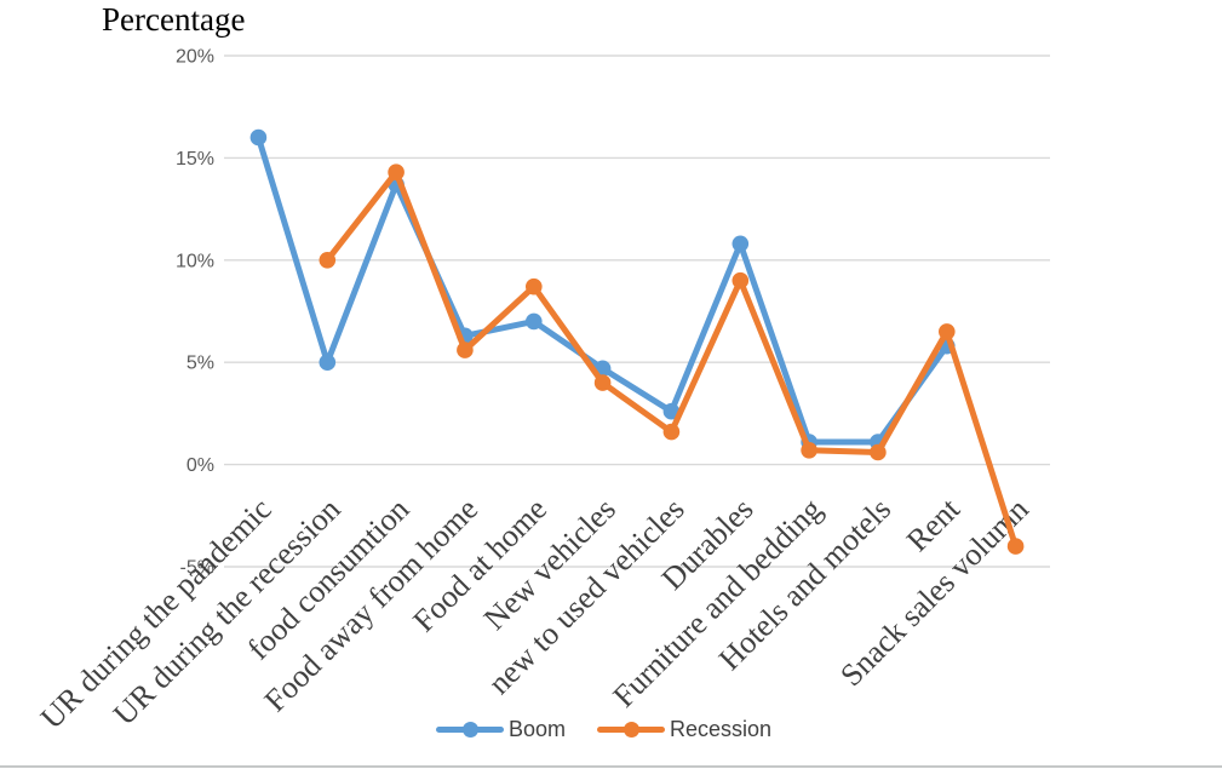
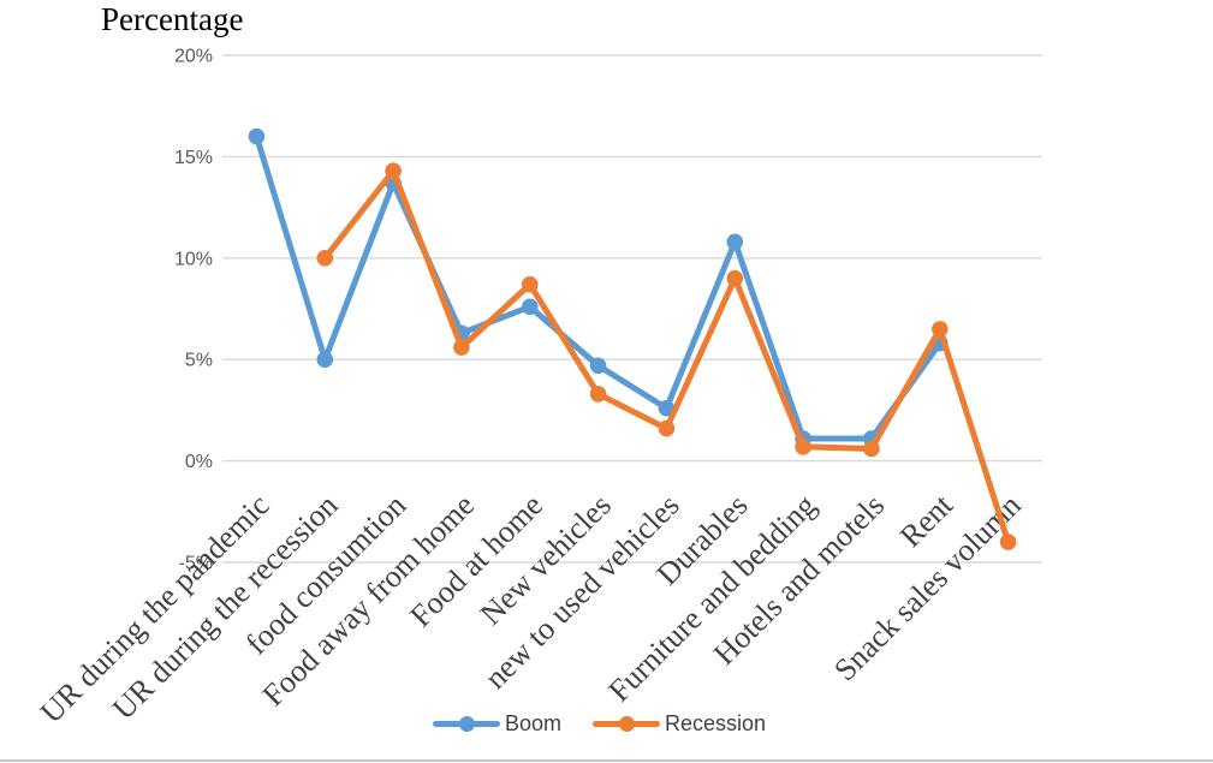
Boom/Food at home: 7.0% -> 7.6%
Recession/New vehicles: 4.0% -> 3.3%
